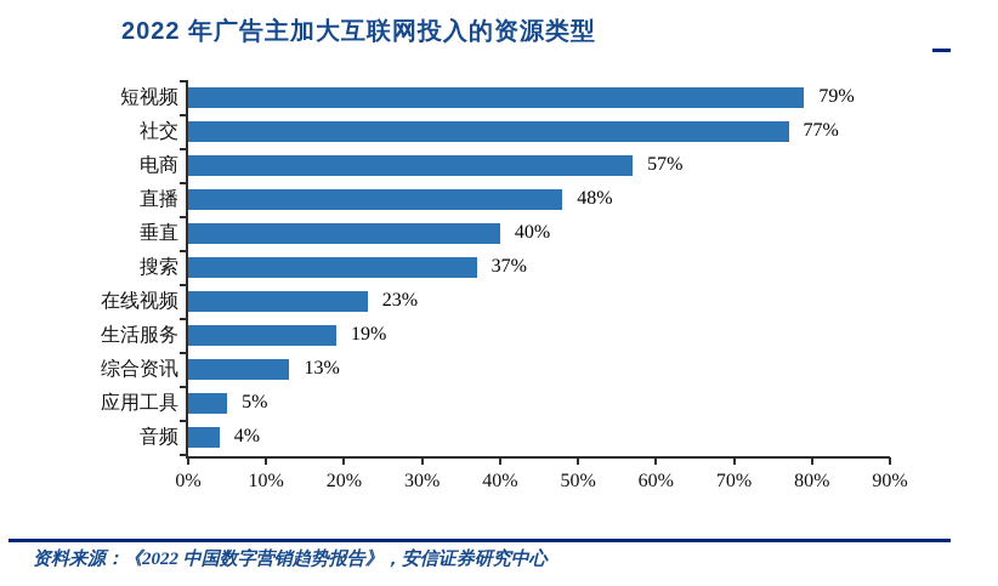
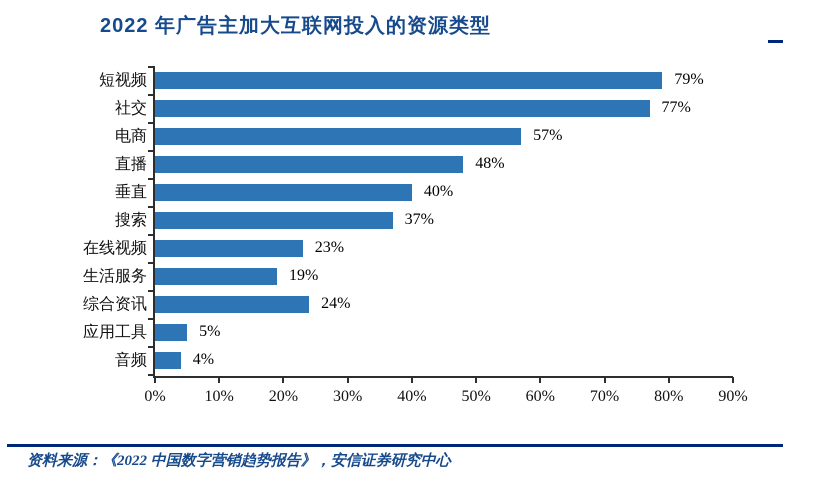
综合资讯: 13% -> 24%
